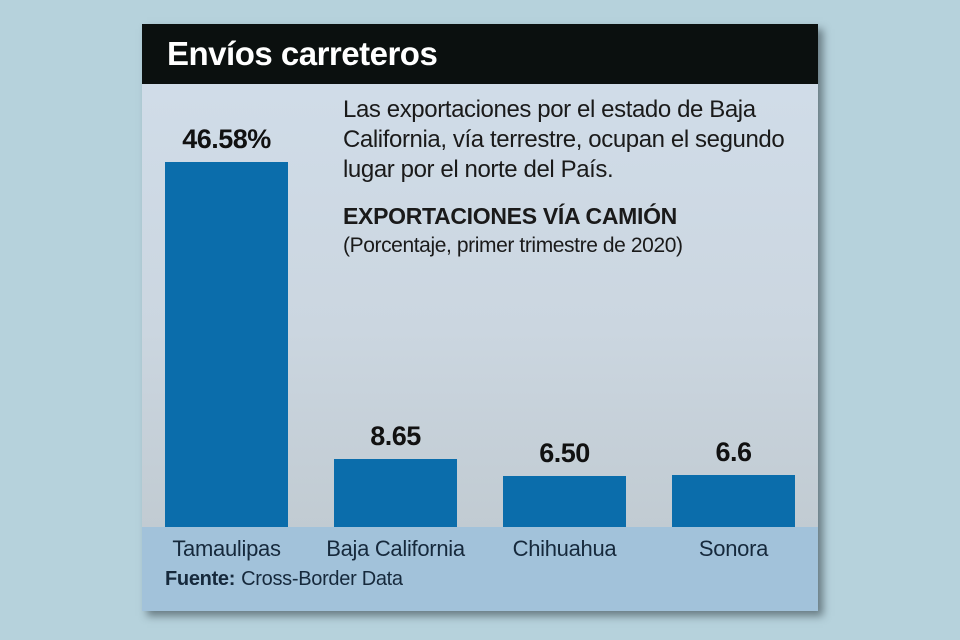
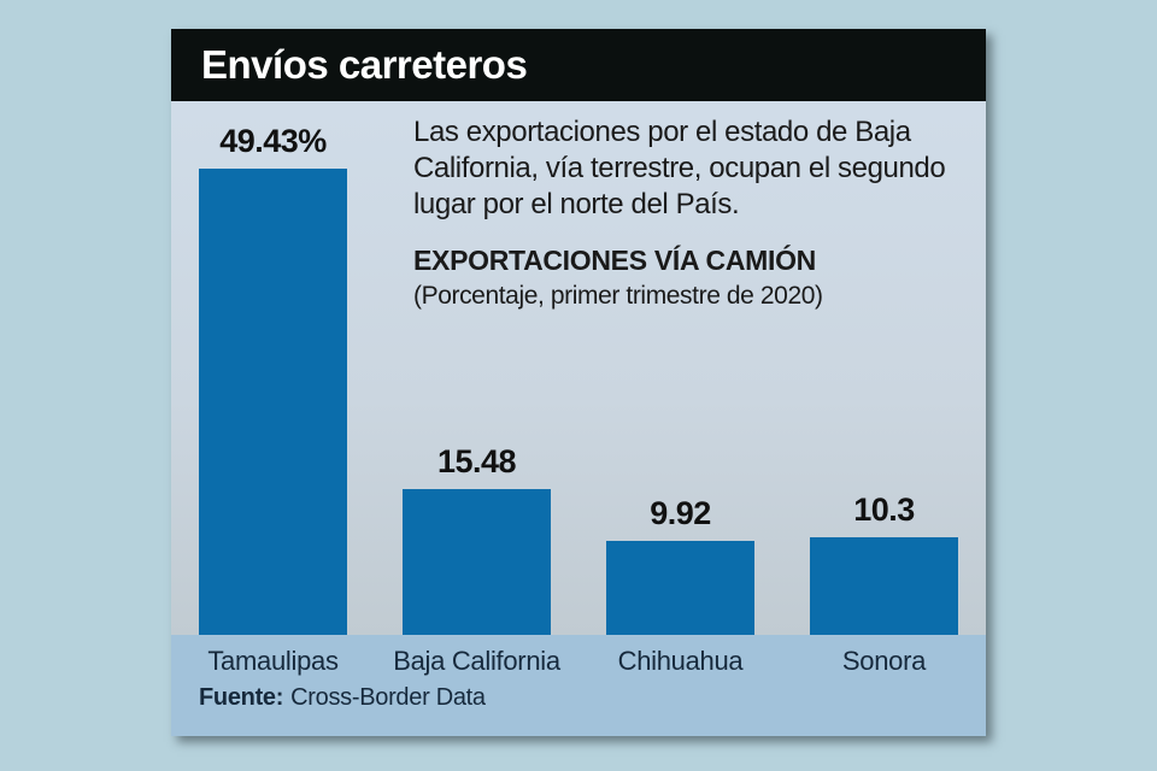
Tamaulipas: 46.58% -> 49.43%
Baja California: 8.65 -> 15.48
Chihuahua: 6.50 -> 9.92
Sonora: 6.6 -> 10.3
